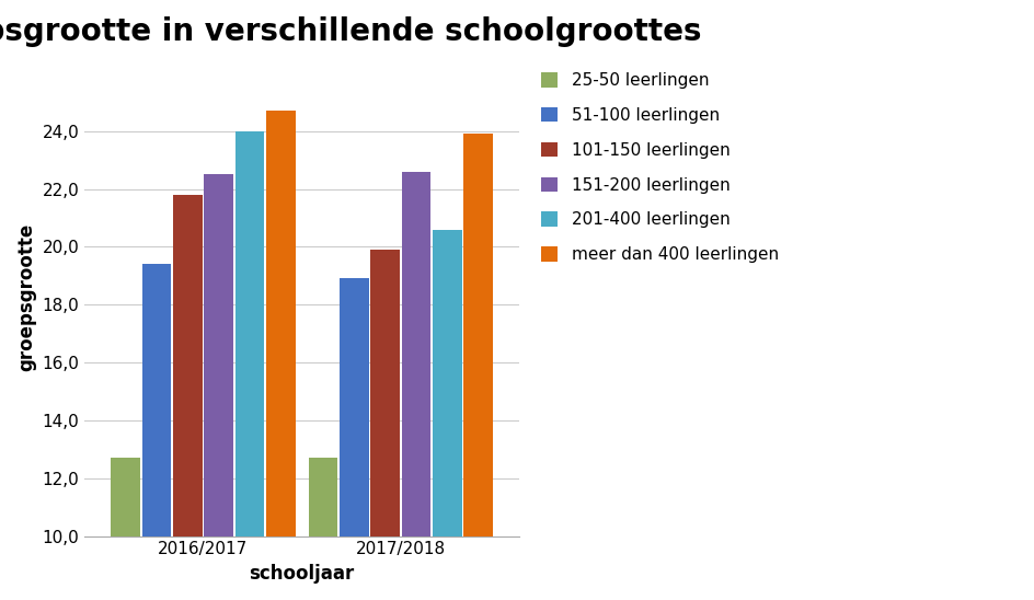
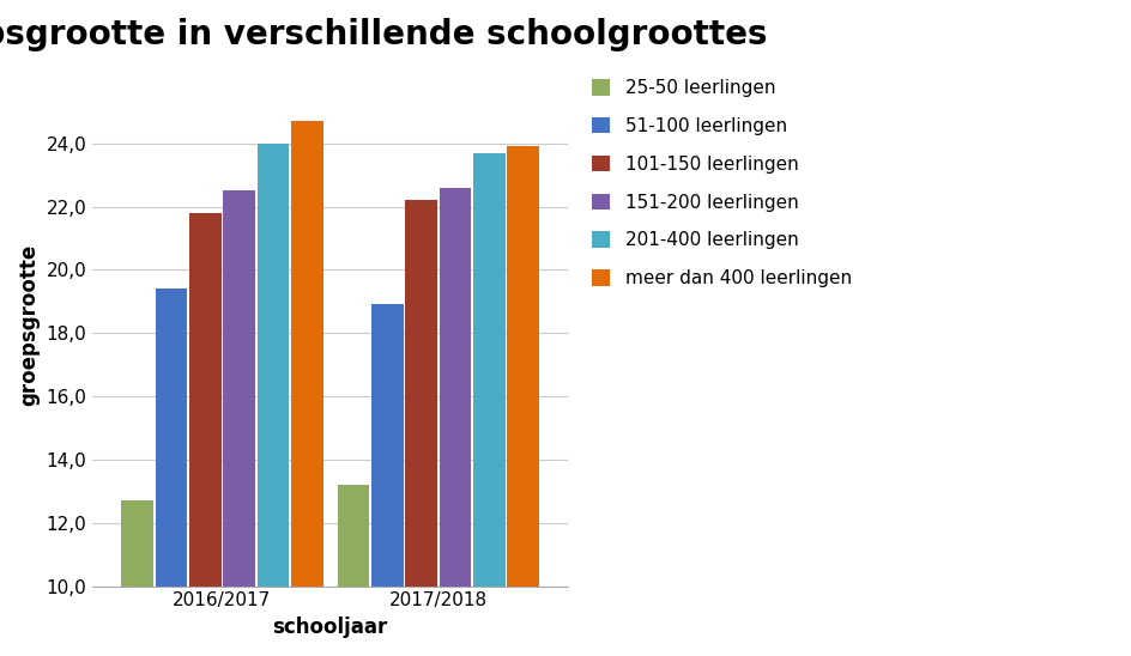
25-50 leerlingen/2017/2018: 12,7 -> 13,2
101-150 leerlingen/2017/2018: 19,9 -> 22,2
201-400 leerlingen/2017/2018: 20,6 -> 23,7
